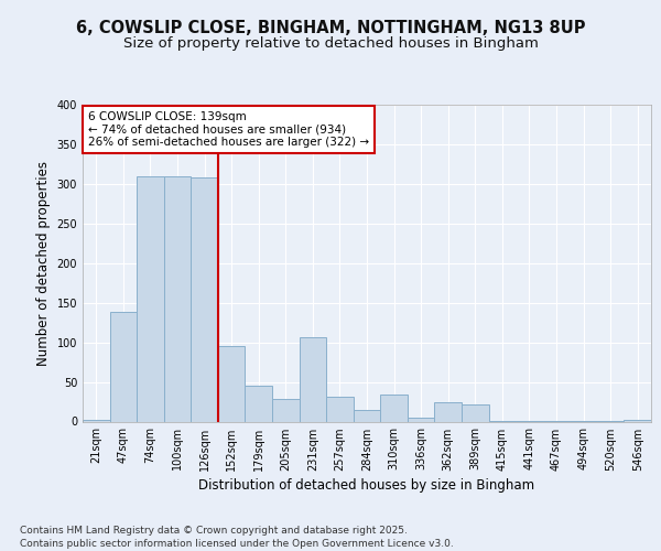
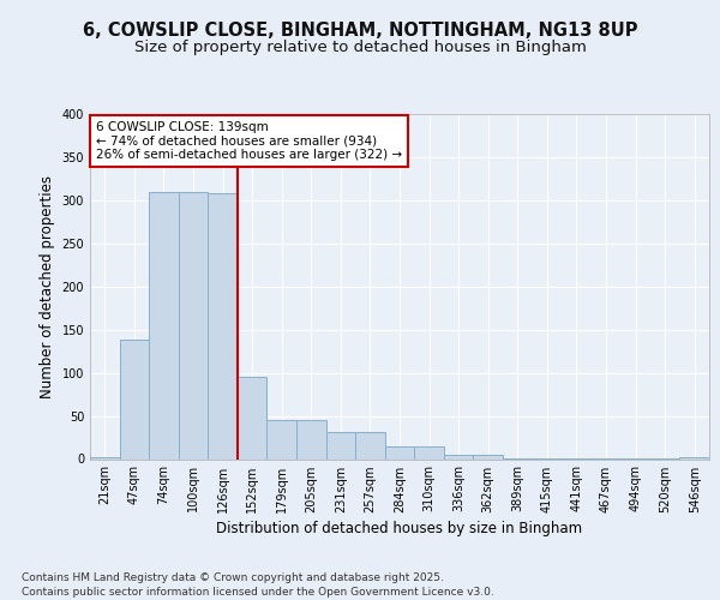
205sqm: 28 -> 45
231sqm: 106 -> 32
310sqm: 34 -> 14
362sqm: 24 -> 5
389sqm: 22 -> 1
